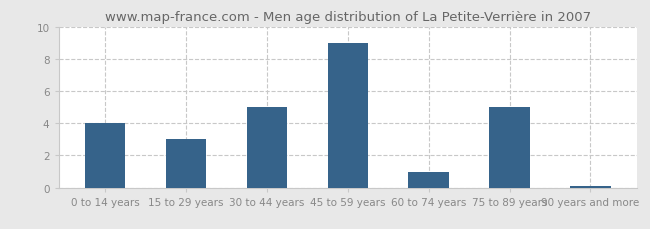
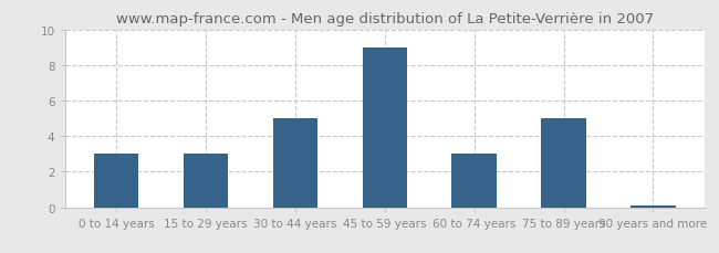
0 to 14 years: 4.0 -> 3.0
60 to 74 years: 1.0 -> 3.0
